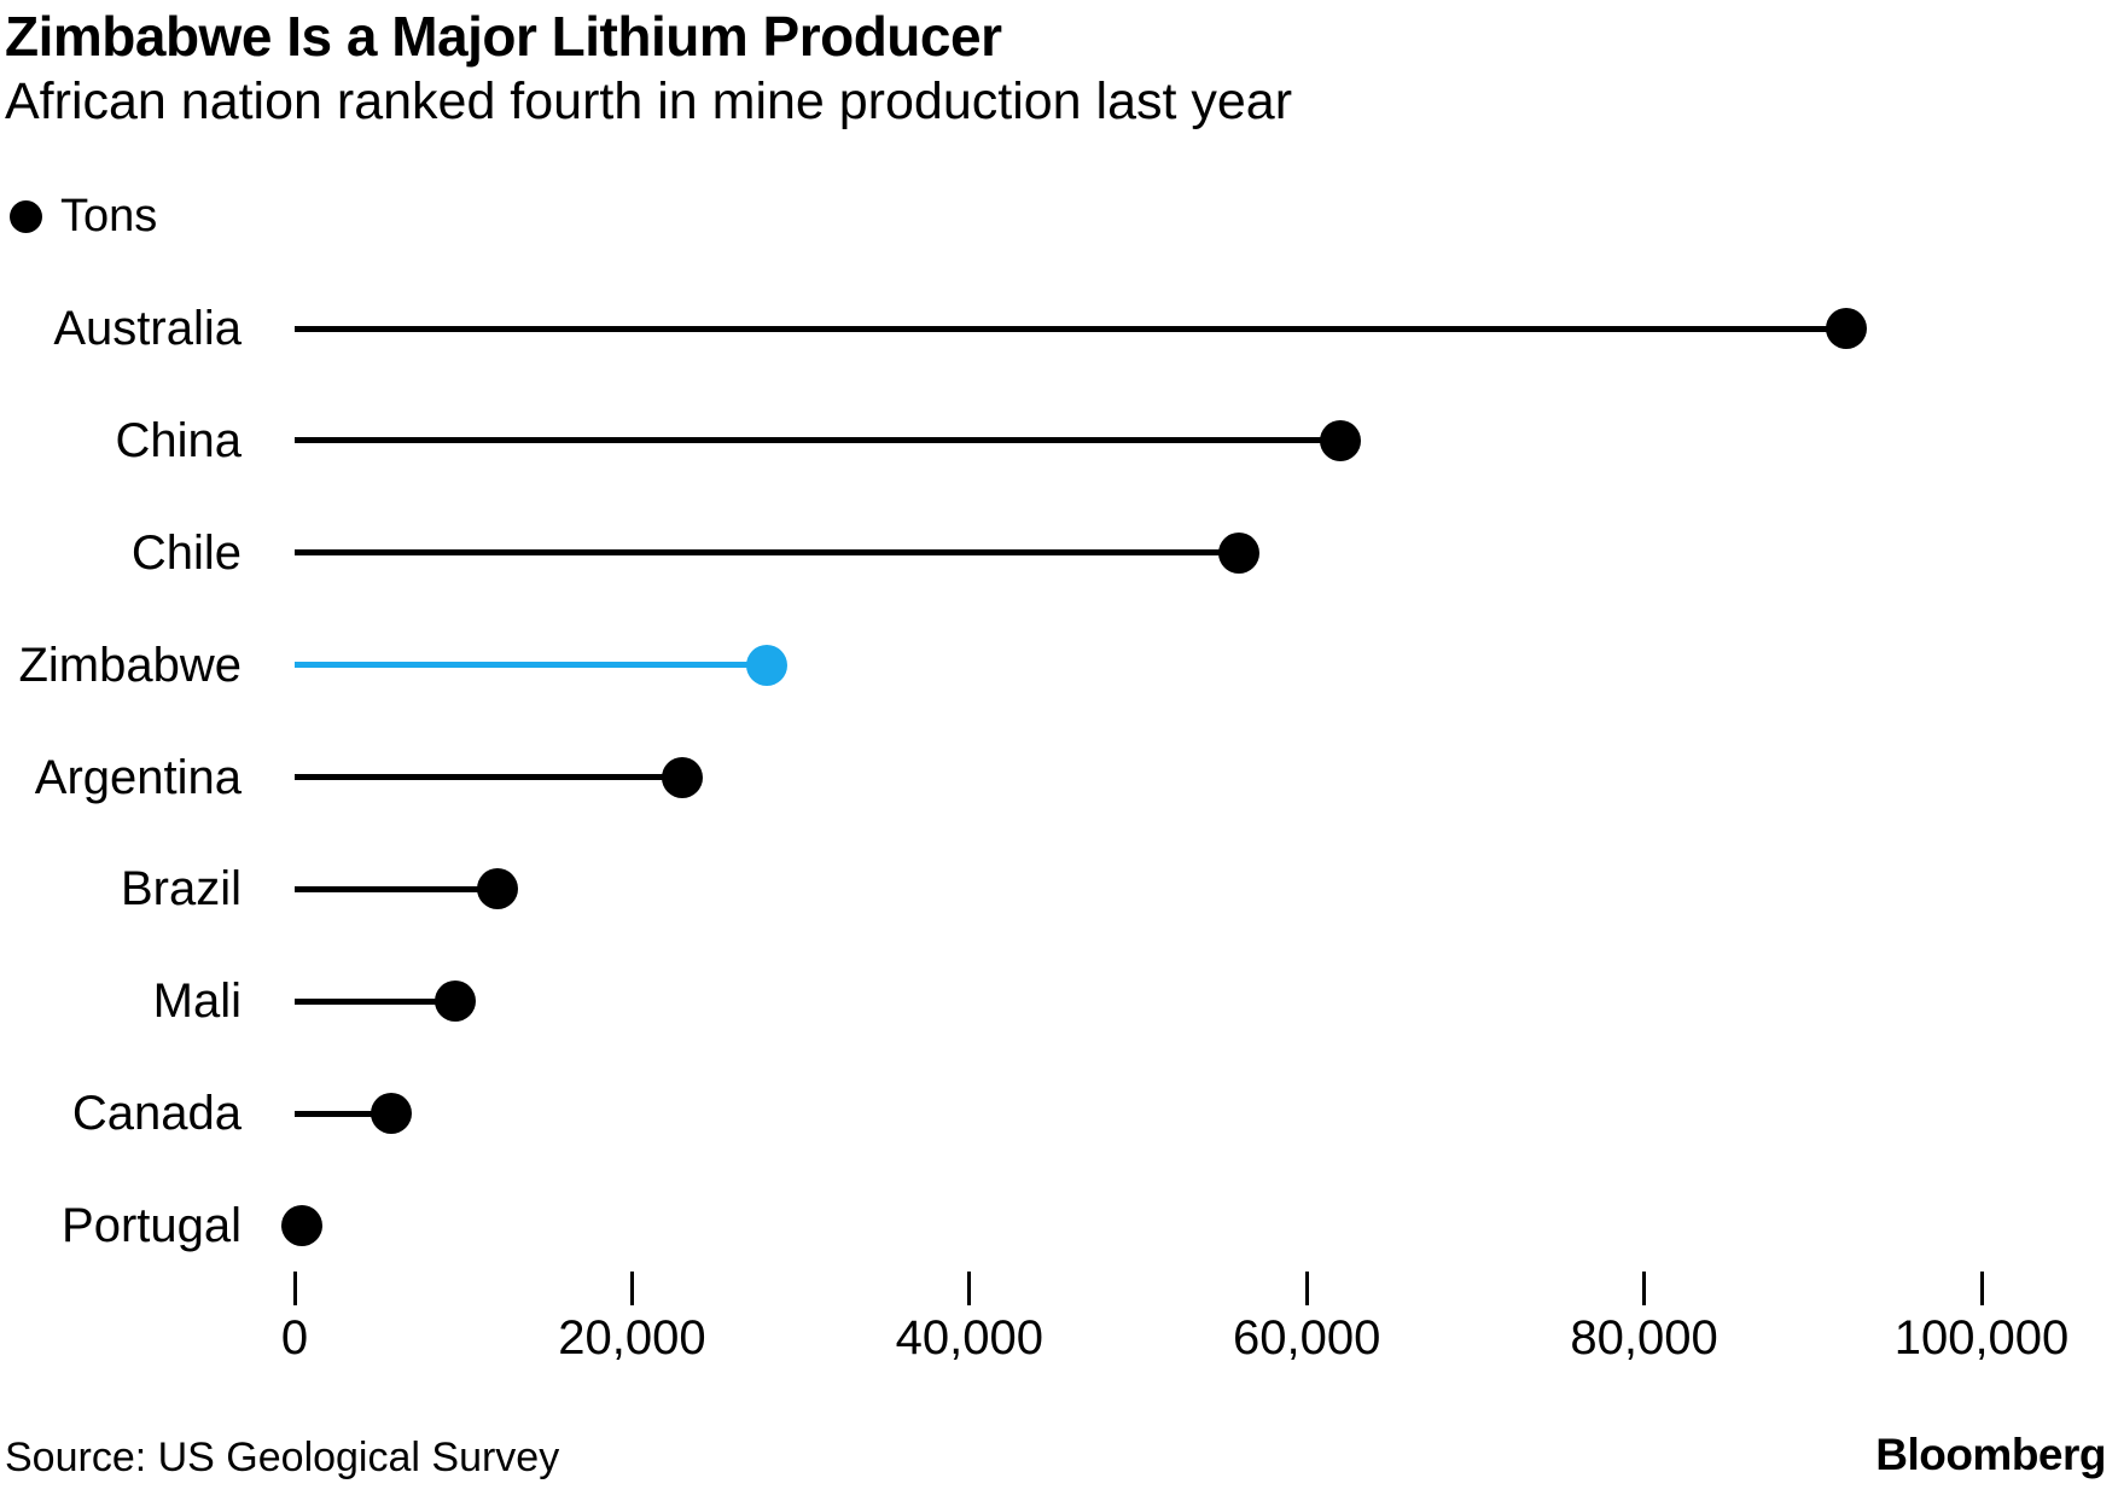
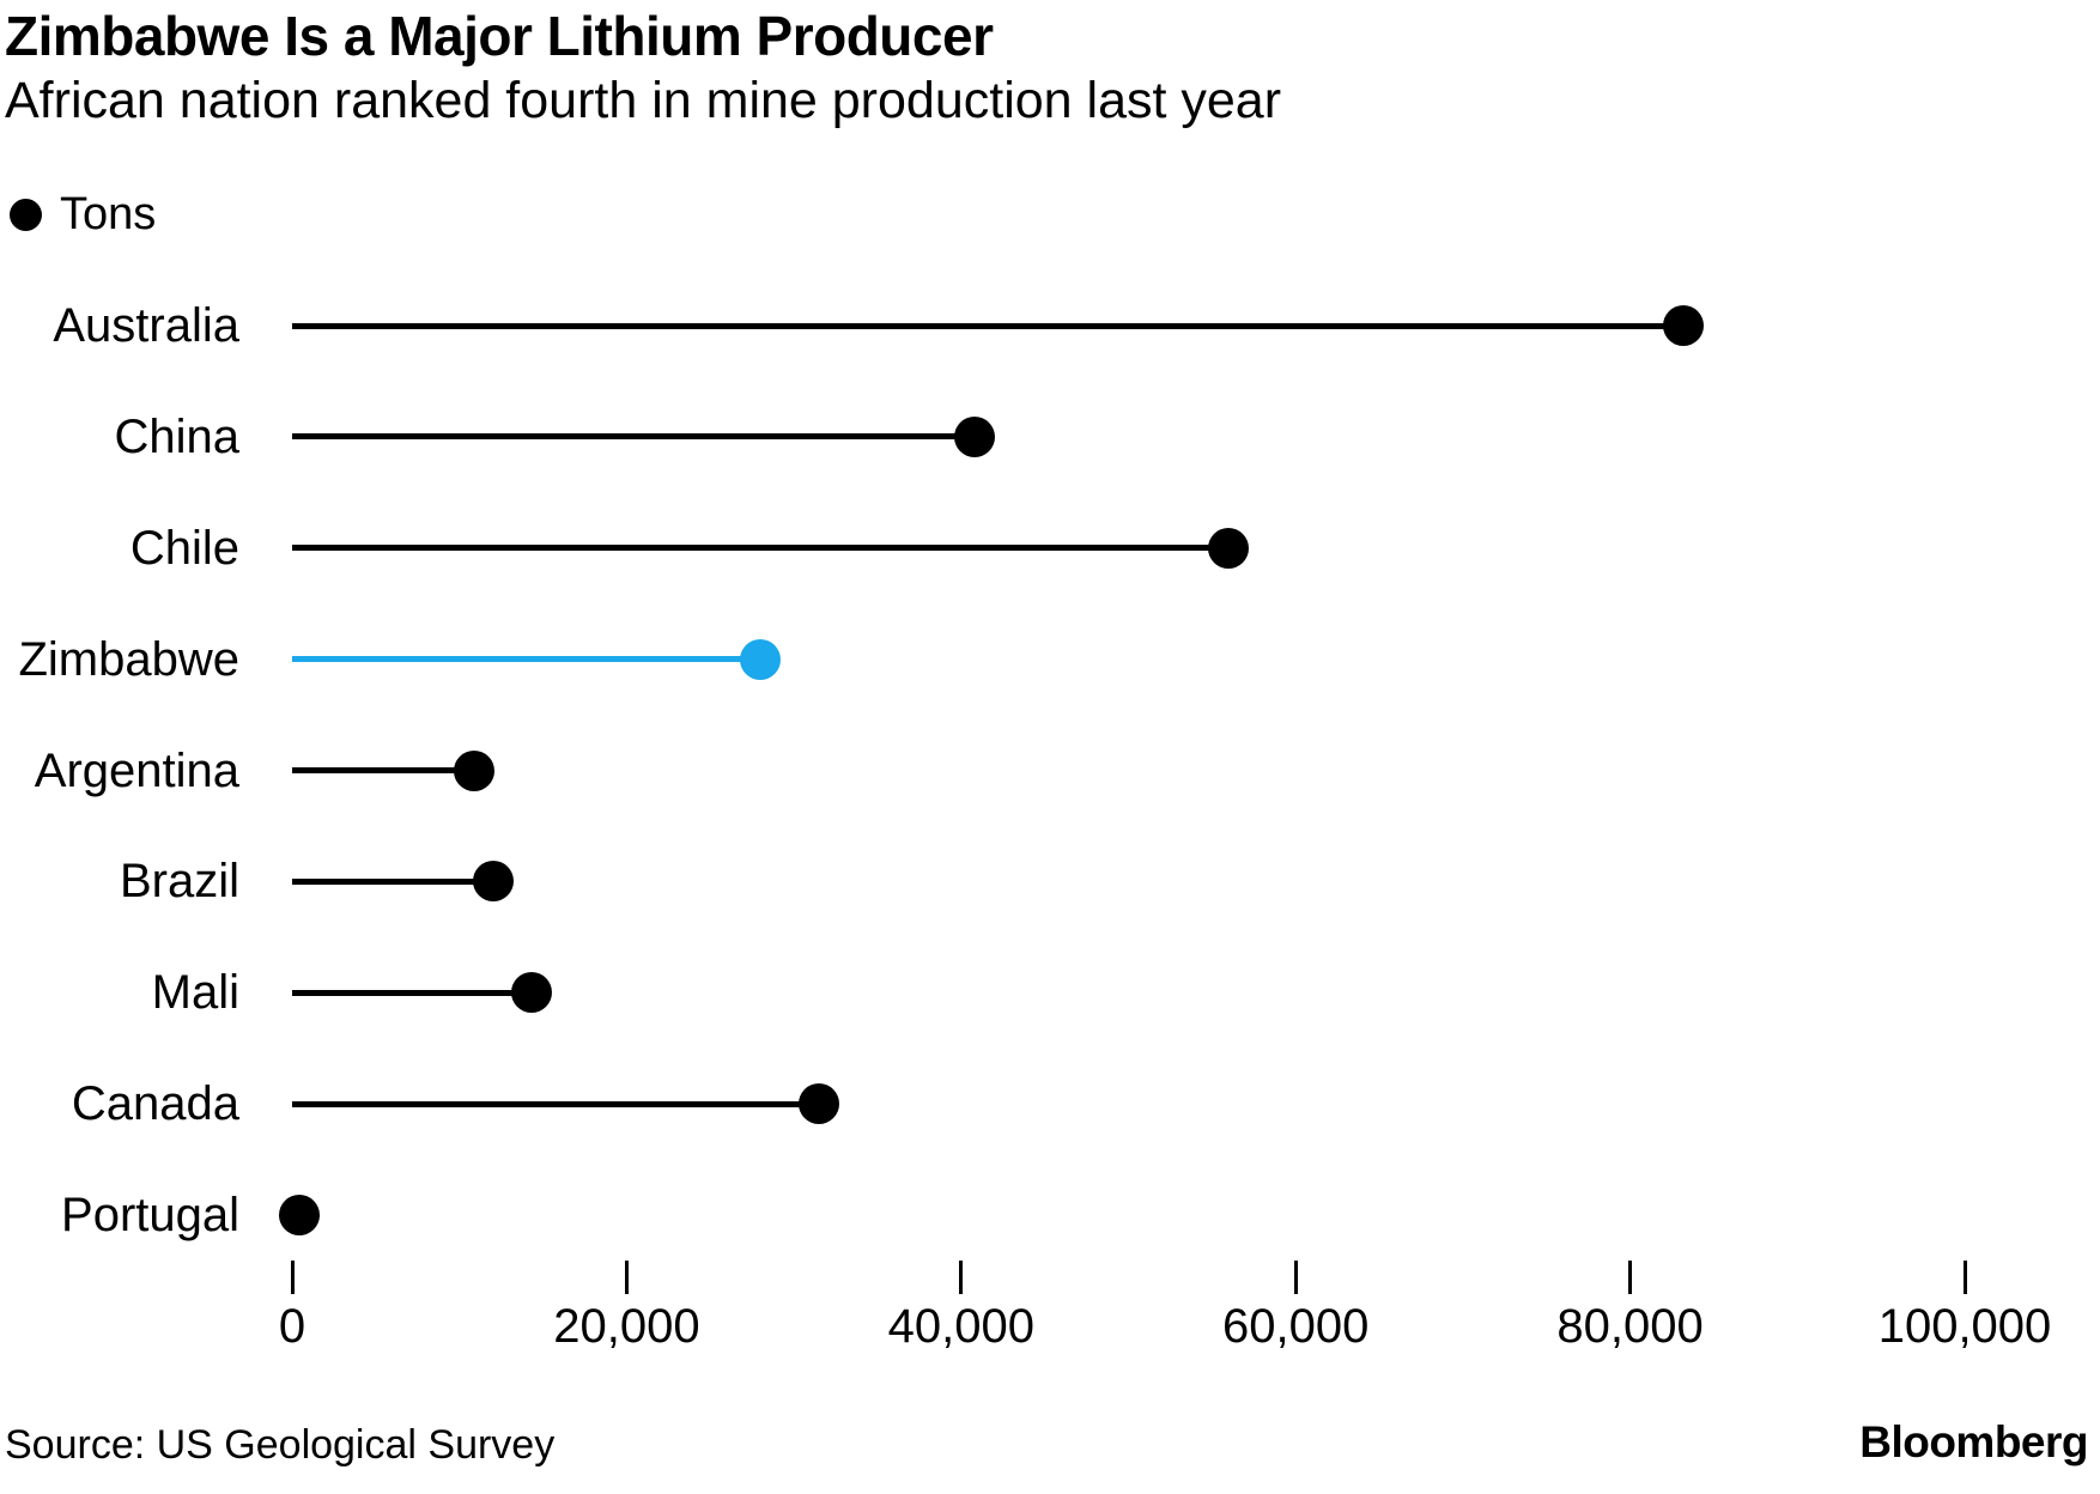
Australia: 92000 -> 83200
China: 62000 -> 40800
Argentina: 23000 -> 10900
Mali: 9500 -> 14300
Canada: 5700 -> 31500
